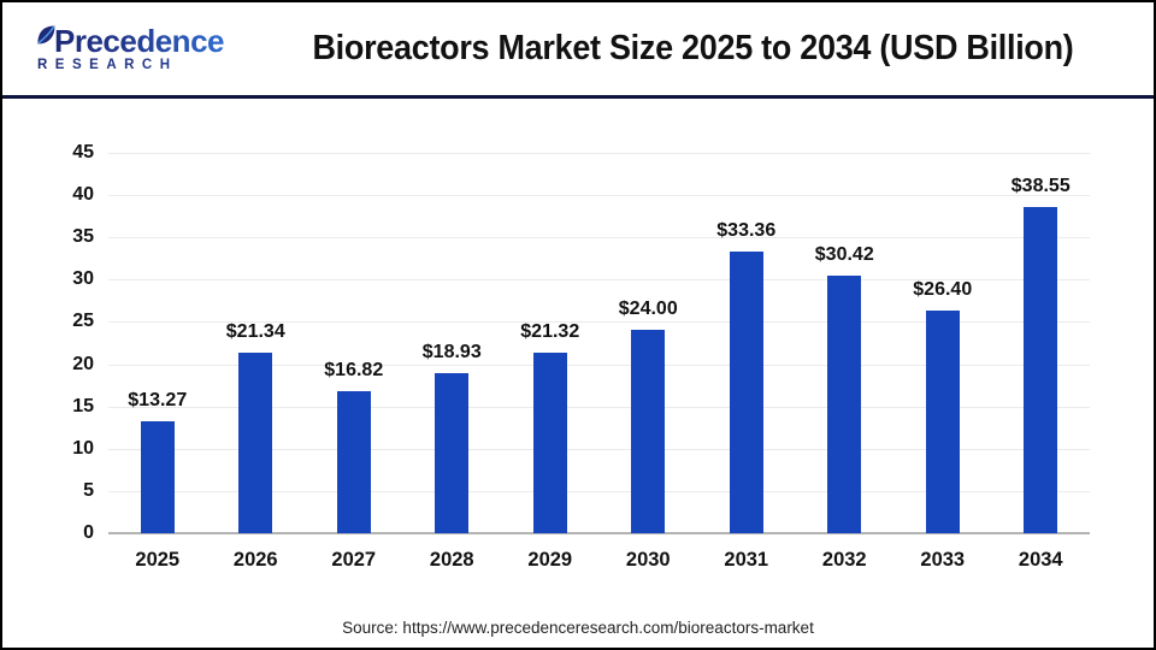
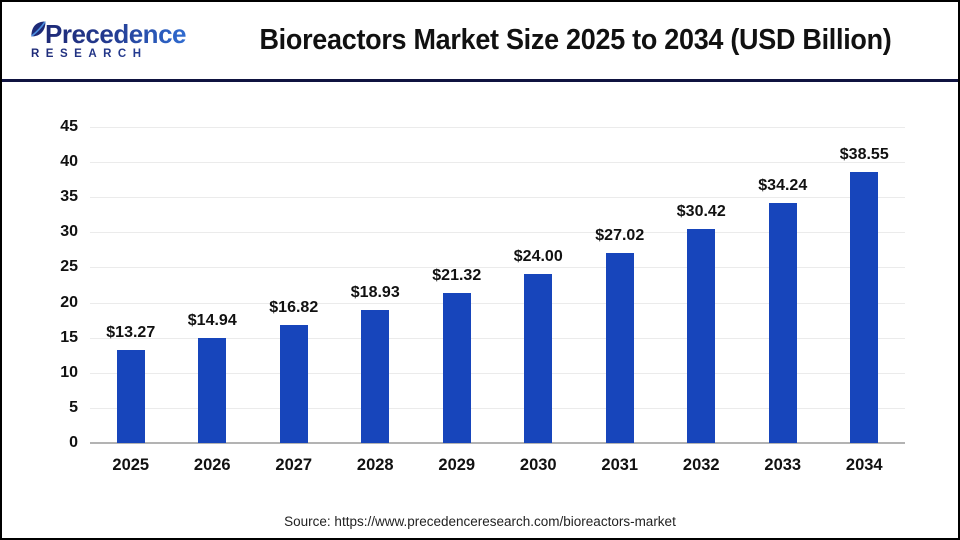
2026: $21.34 -> $14.94
2031: $33.36 -> $27.02
2033: $26.40 -> $34.24
